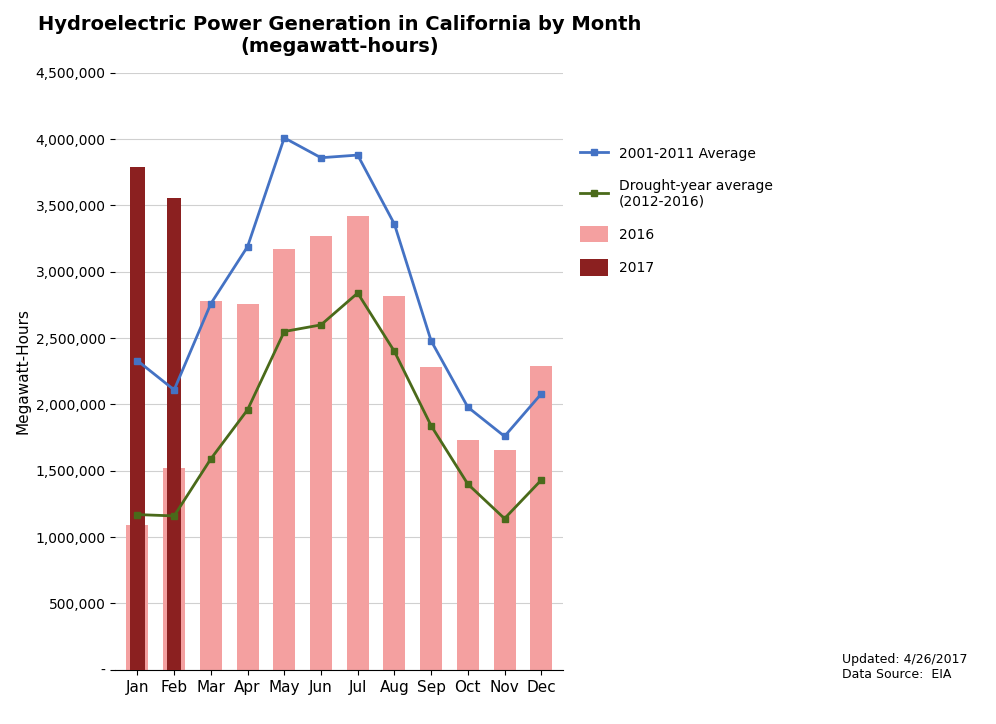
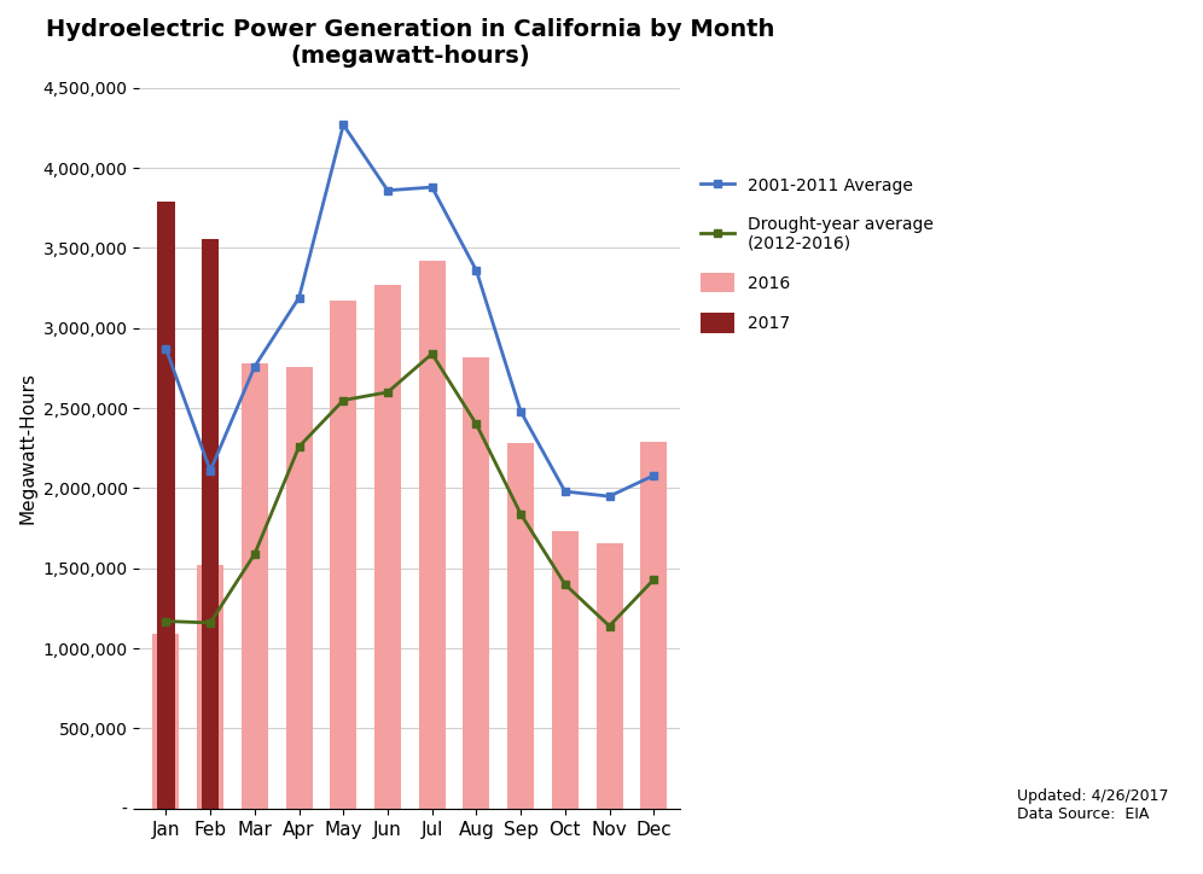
2001-2011 Average/Jan: 2,330,000 -> 2,870,000
Drought-year average (2012-2016)/Apr: 1,960,000 -> 2,260,000
2001-2011 Average/May: 4,010,000 -> 4,270,000
2001-2011 Average/Nov: 1,760,000 -> 1,950,000
